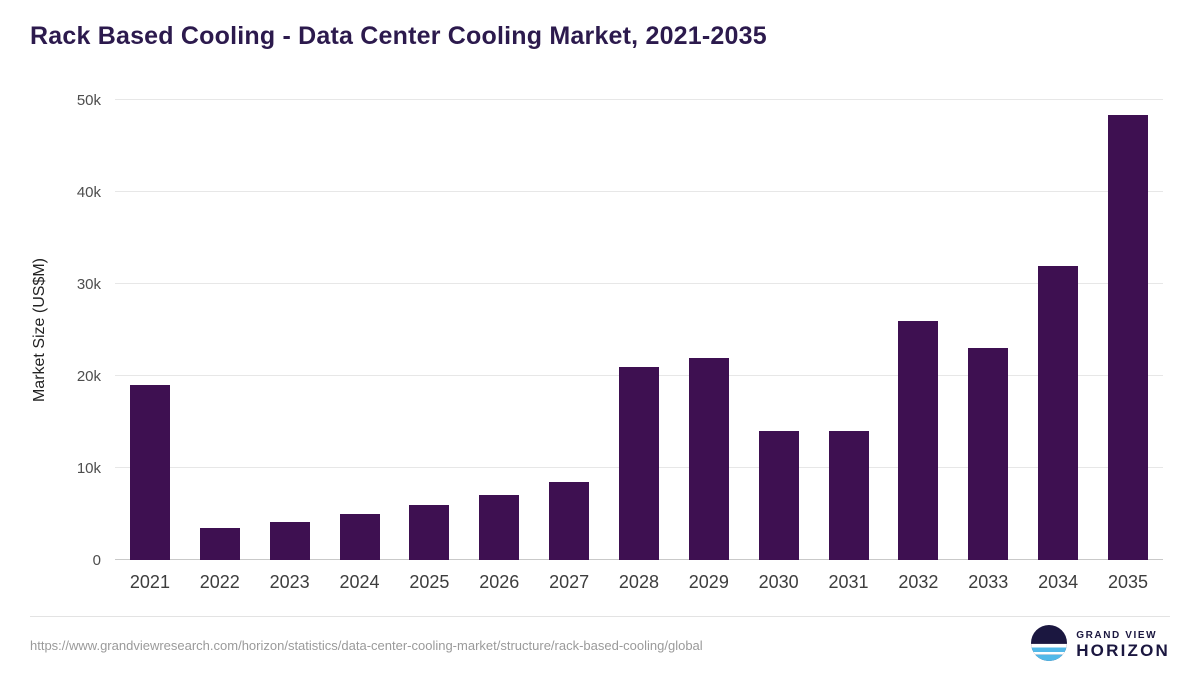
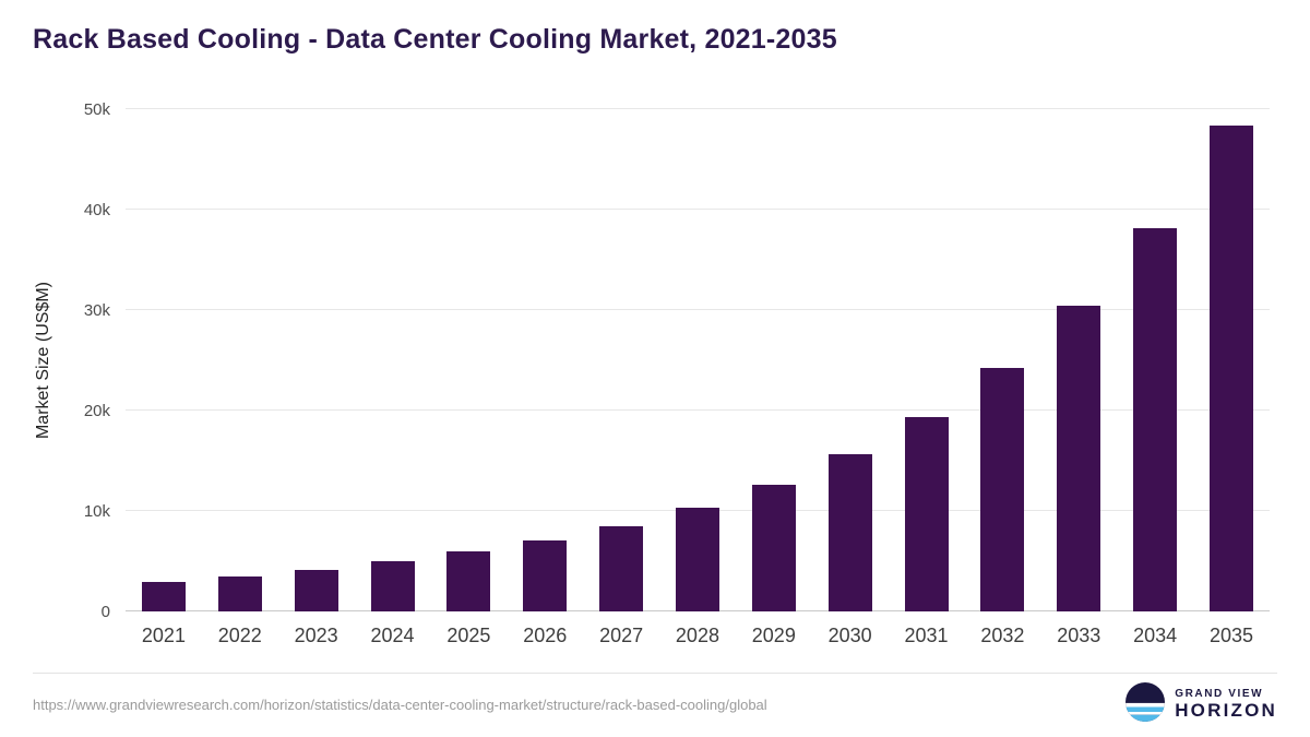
2021: 19k -> 3k
2028: 21k -> 10k
2029: 22k -> 13k
2030: 14k -> 16k
2031: 14k -> 19k
2032: 26k -> 24k
2033: 23k -> 30k
2034: 32k -> 38k
